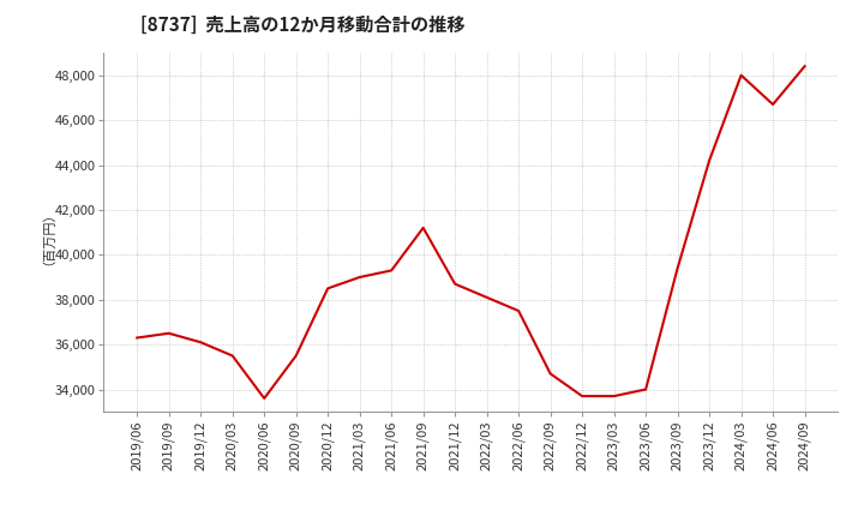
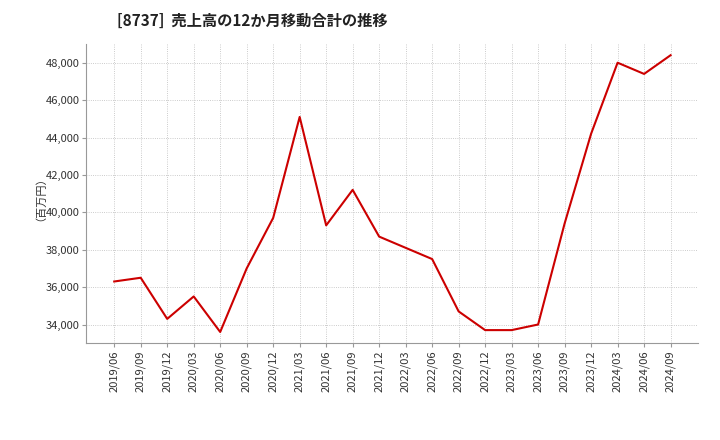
2019/12: 36,100 -> 34,300
2020/09: 35,500 -> 37,000
2020/12: 38,500 -> 39,700
2021/03: 39,000 -> 45,100
2024/06: 46,700 -> 47,400
